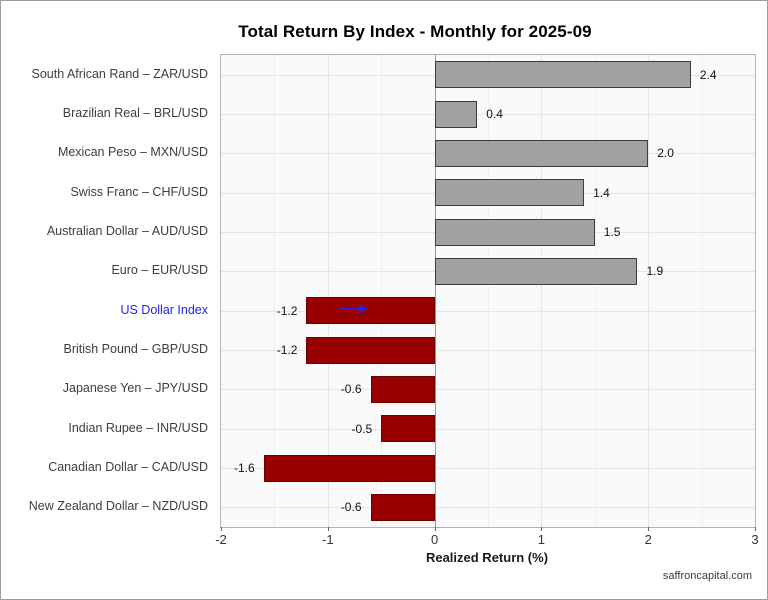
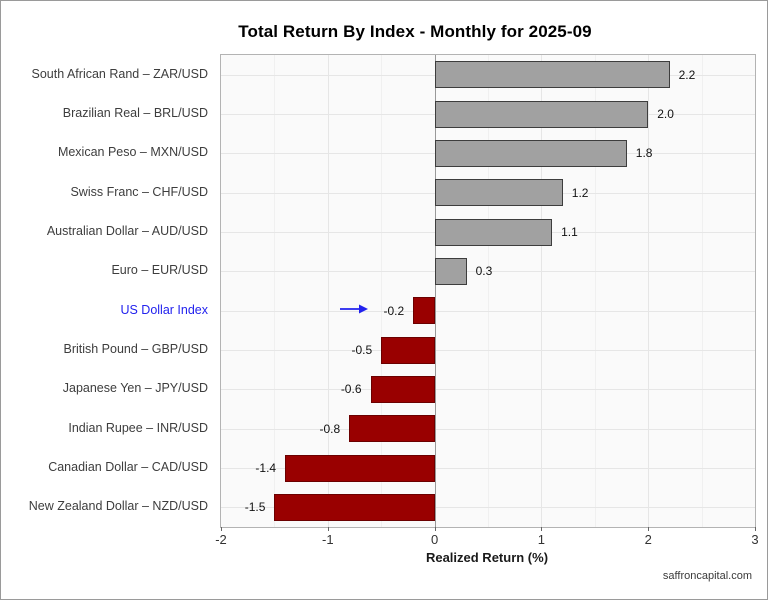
South African Rand – ZAR/USD: 2.4 -> 2.2
Brazilian Real – BRL/USD: 0.4 -> 2.0
Mexican Peso – MXN/USD: 2.0 -> 1.8
Swiss Franc – CHF/USD: 1.4 -> 1.2
Australian Dollar – AUD/USD: 1.5 -> 1.1
Euro – EUR/USD: 1.9 -> 0.3
US Dollar Index: -1.2 -> -0.2
British Pound – GBP/USD: -1.2 -> -0.5
Indian Rupee – INR/USD: -0.5 -> -0.8
Canadian Dollar – CAD/USD: -1.6 -> -1.4
New Zealand Dollar – NZD/USD: -0.6 -> -1.5
